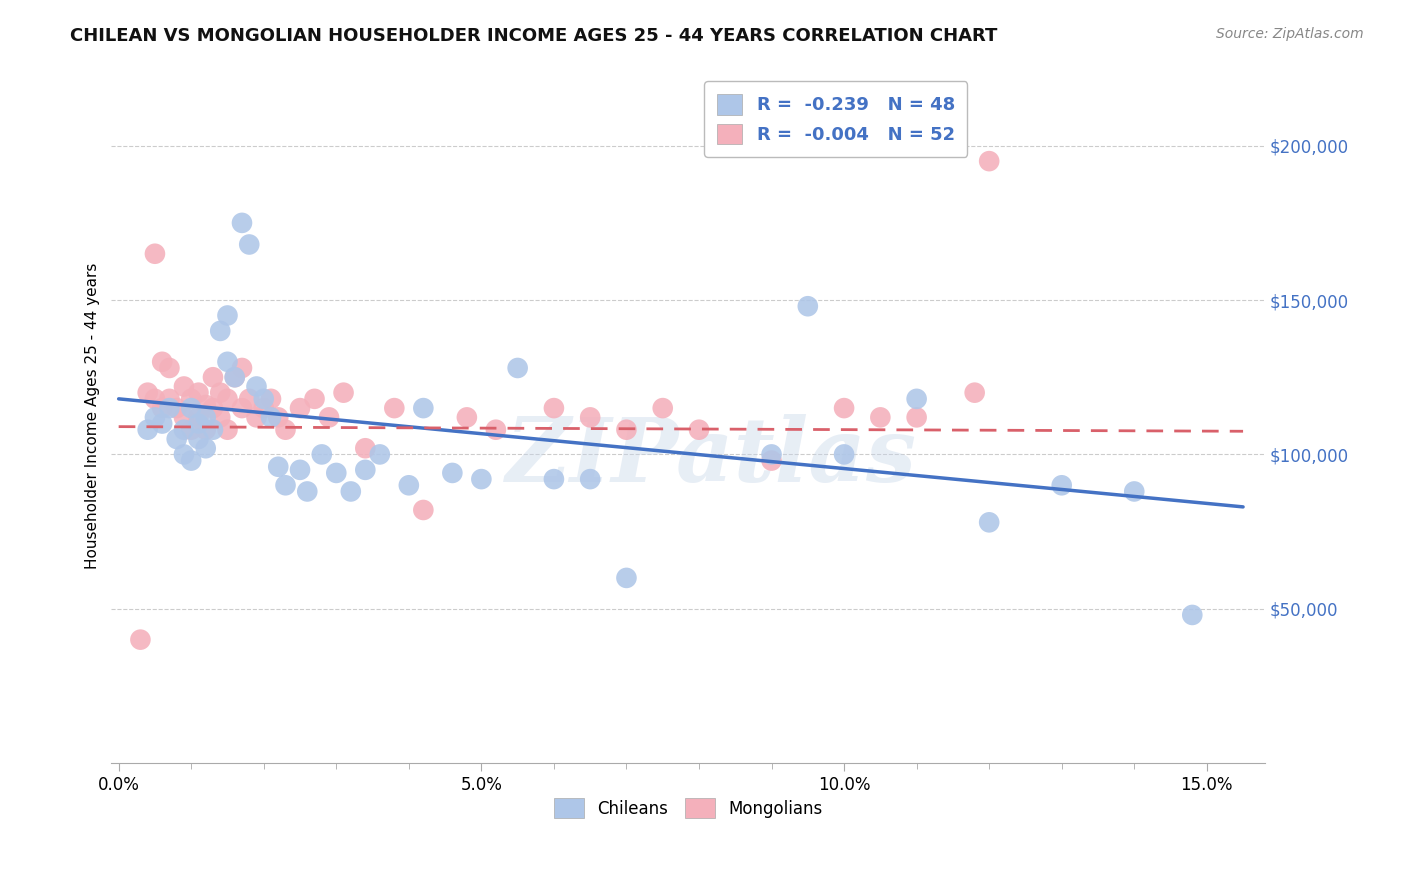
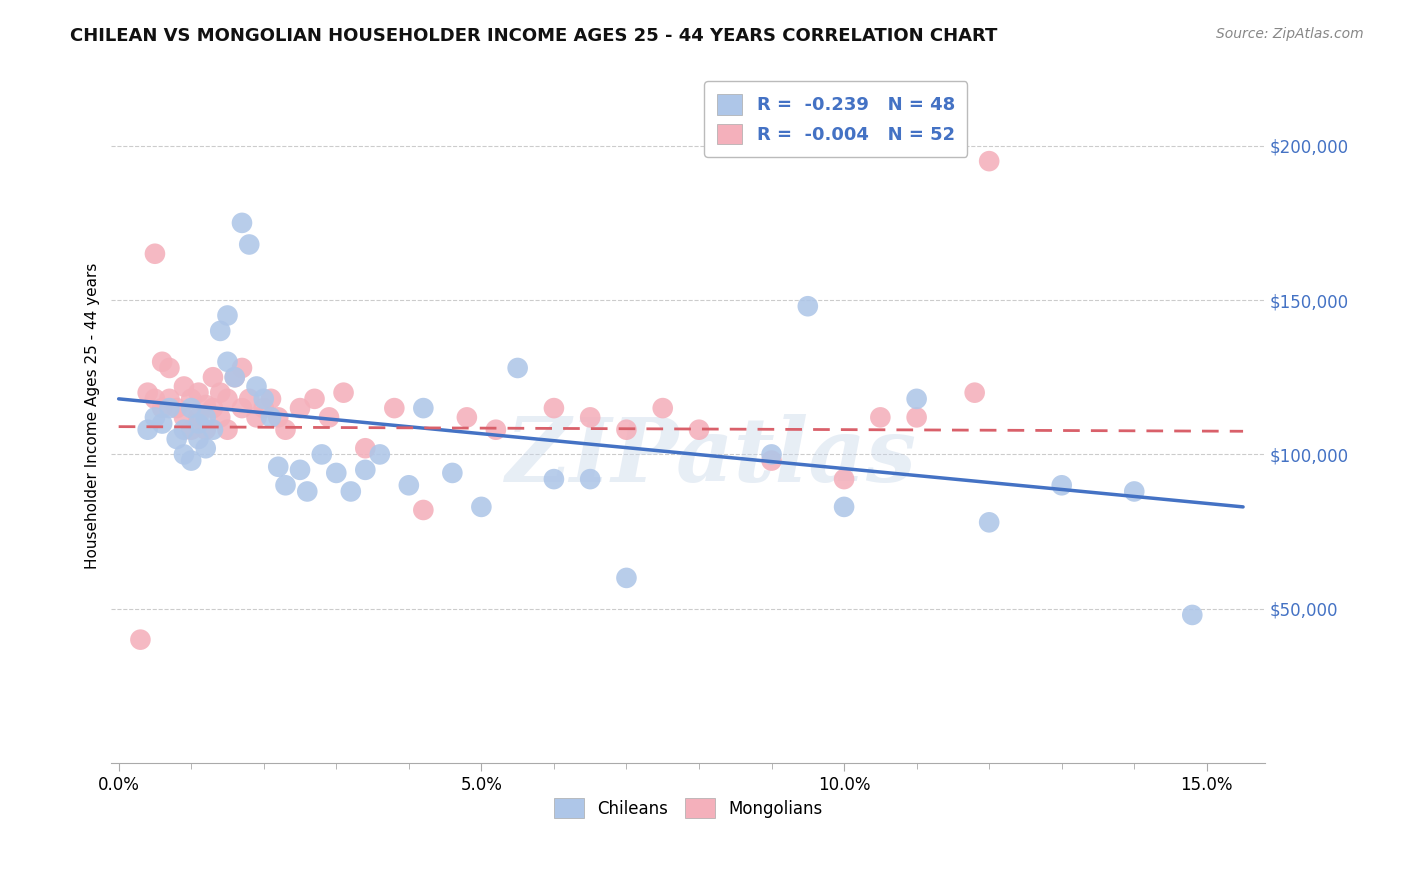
Chileans/5.0%: $92,000 -> $83,000
Chileans/10.0%: $100,000 -> $83,000
Mongolians/10.0%: $115,000 -> $92,000
